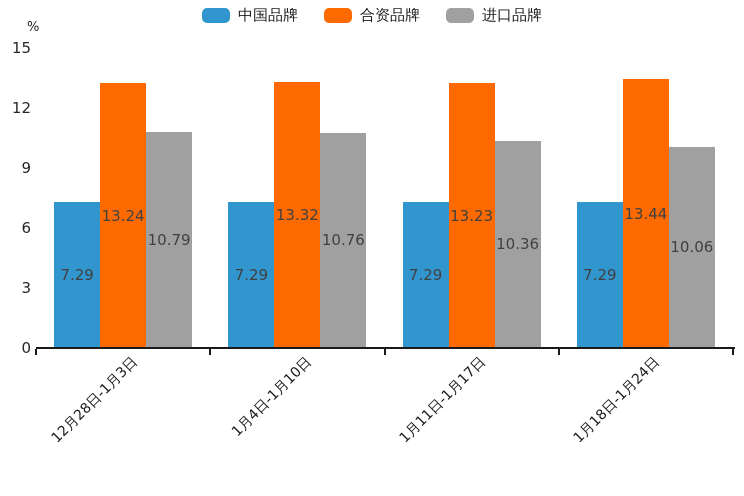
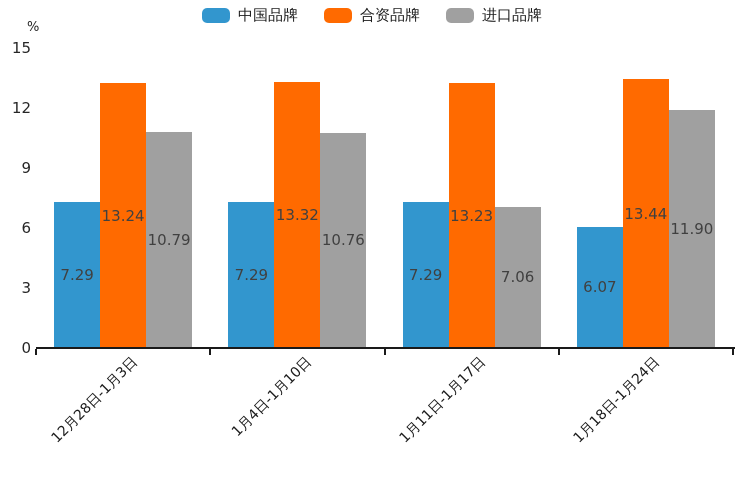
进口品牌/1月11日-1月17日: 10.36 -> 7.06
中国品牌/1月18日-1月24日: 7.29 -> 6.07
进口品牌/1月18日-1月24日: 10.06 -> 11.90
